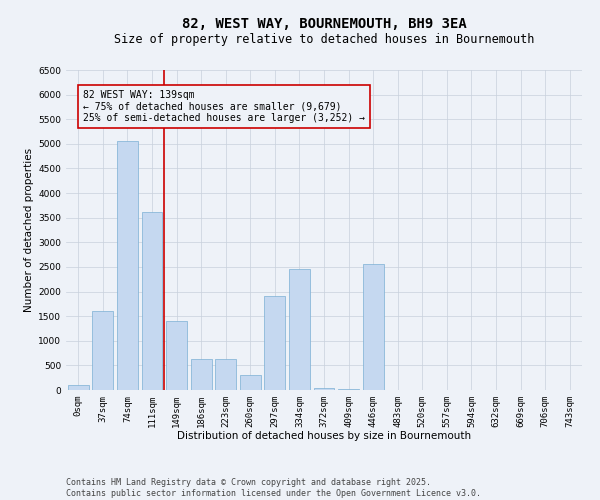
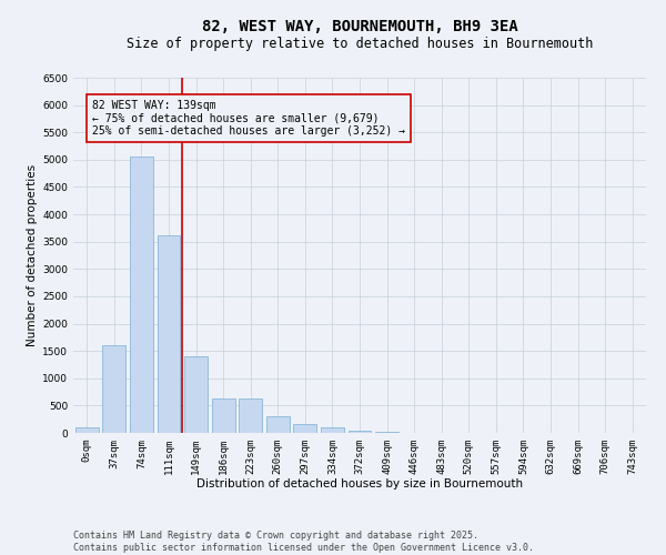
297sqm: 1900 -> 160
334sqm: 2450 -> 110
446sqm: 2550 -> 10
